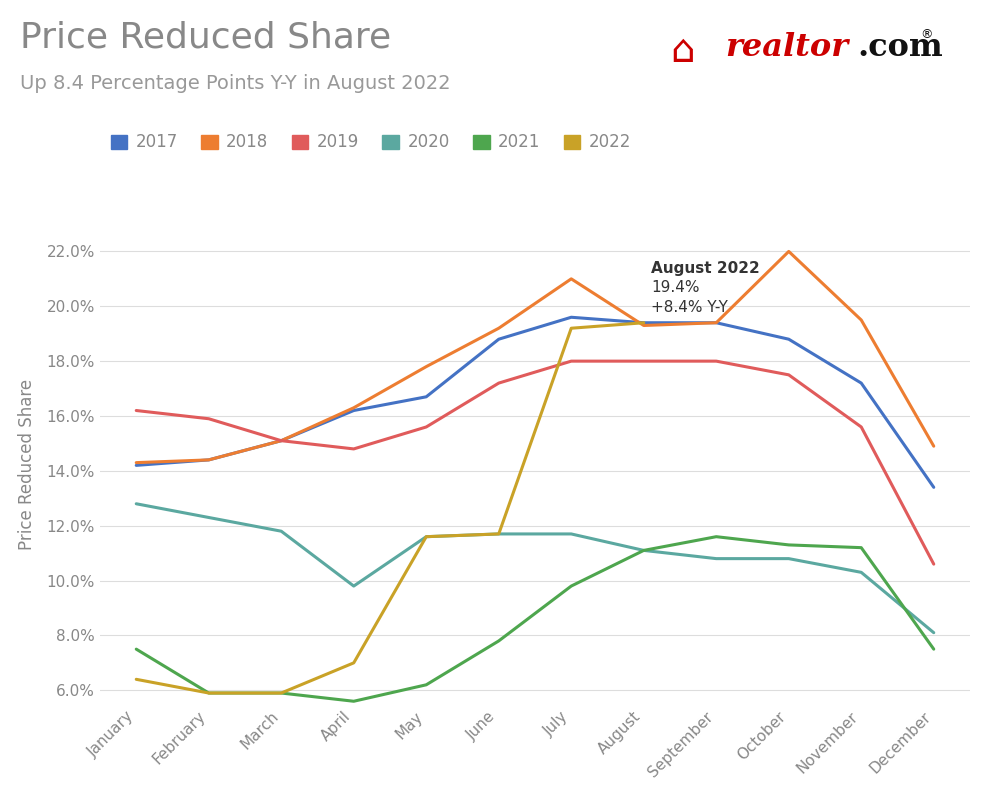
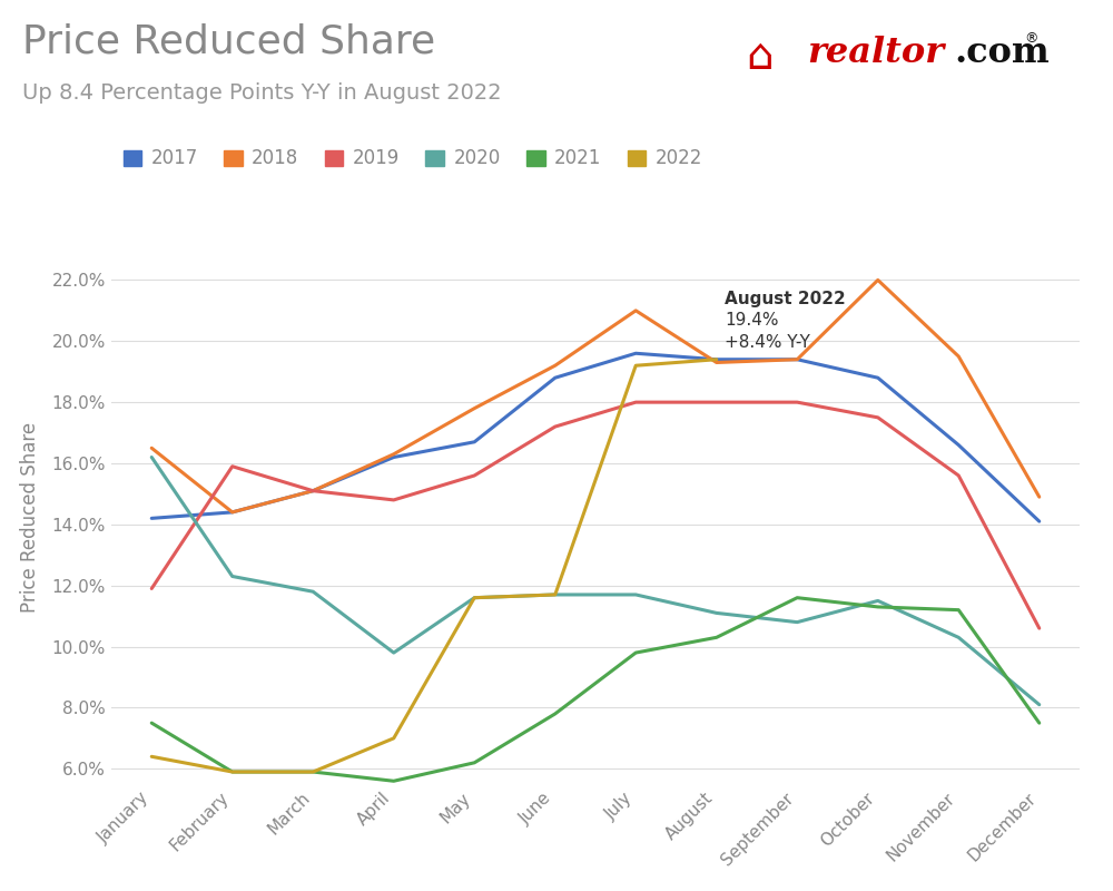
2018/January: 14.3% -> 16.5%
2019/January: 16.2% -> 11.9%
2020/January: 12.8% -> 16.2%
2021/August: 11.1% -> 10.3%
2020/October: 10.8% -> 11.5%
2017/November: 17.2% -> 16.6%
2017/December: 13.4% -> 14.1%
